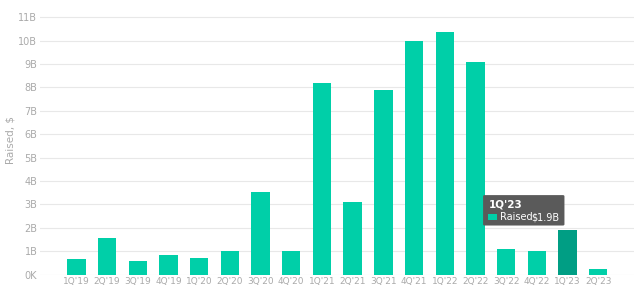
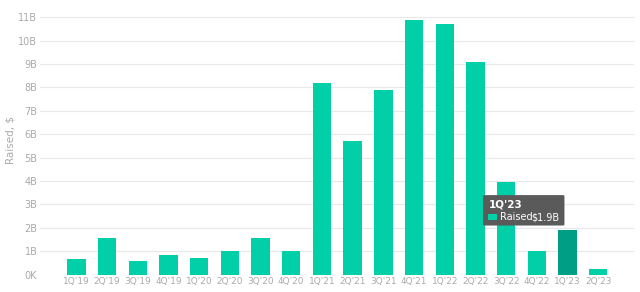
3Q'20: 3.55B -> 1.55B
2Q'21: 3.10B -> 5.70B
4Q'21: 10.00B -> 10.90B
1Q'22: 10.35B -> 10.70B
3Q'22: 1.10B -> 3.95B
